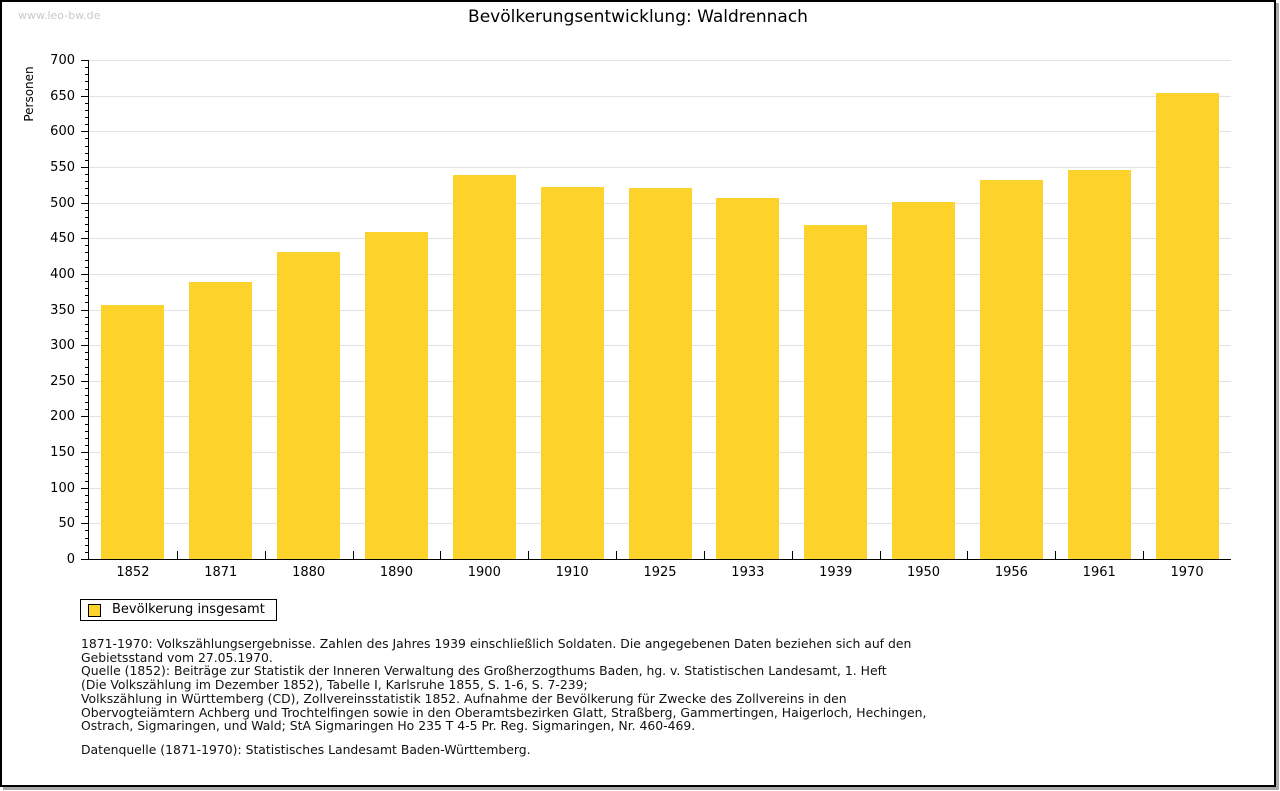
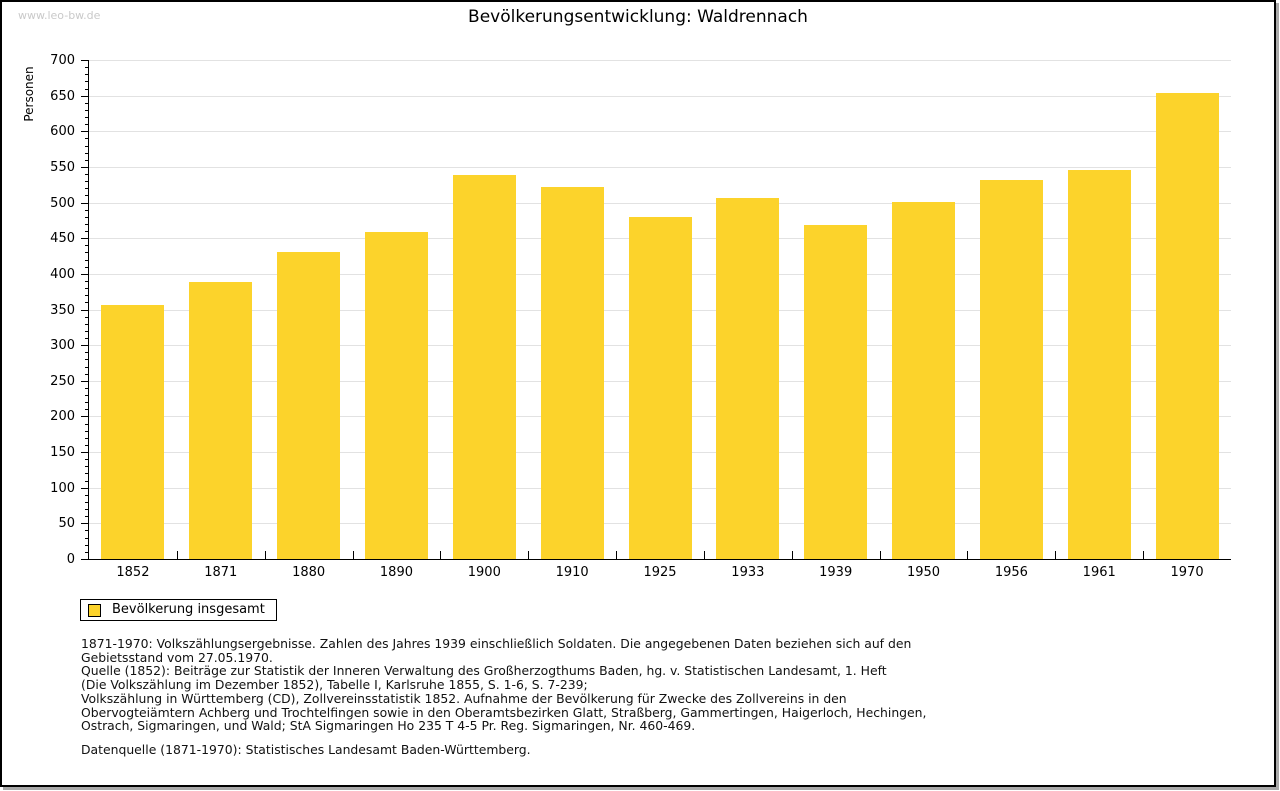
1925: 520 -> 480
